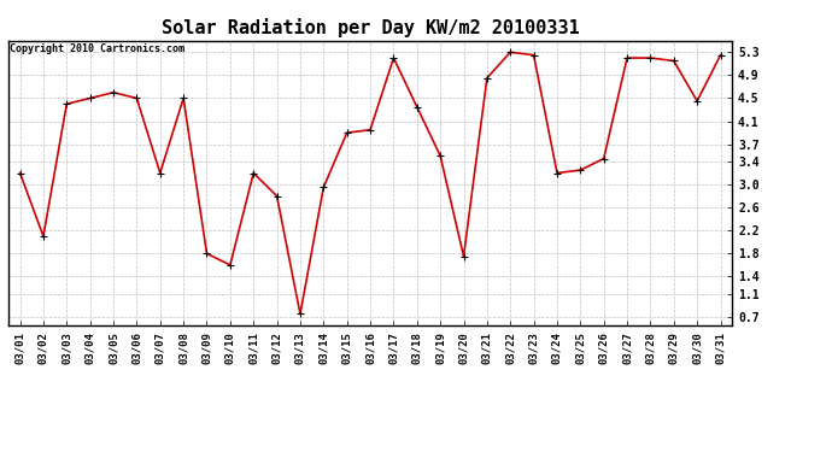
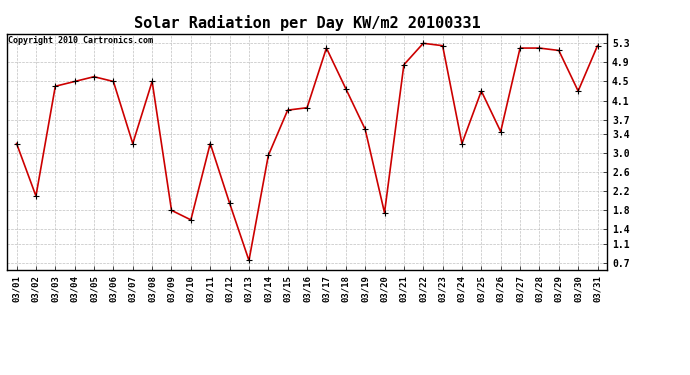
03/12: 2.80 -> 1.95
03/25: 3.25 -> 4.30
03/30: 4.45 -> 4.30
